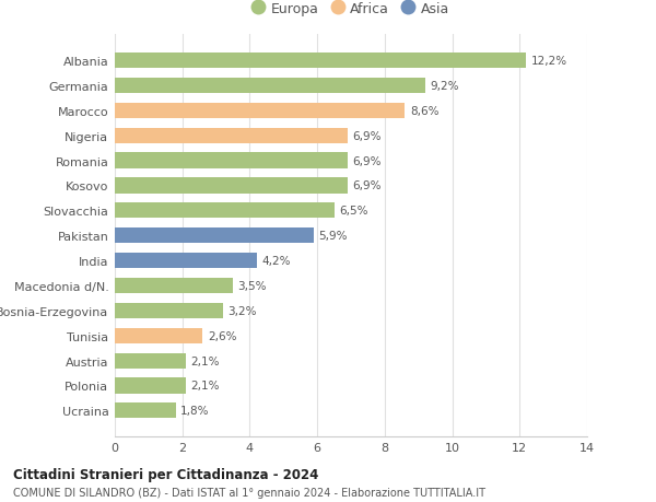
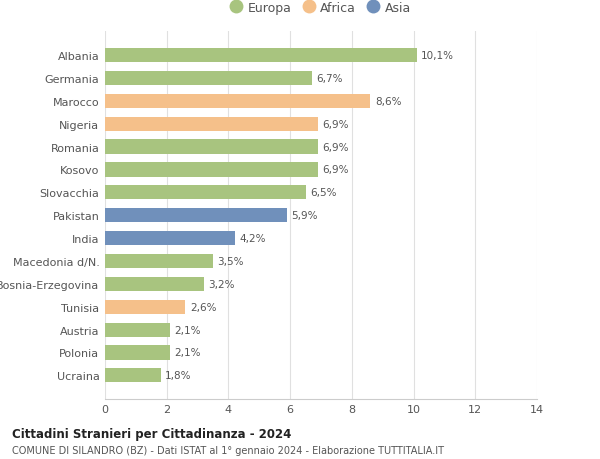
Albania: 12,2% -> 10,1%
Germania: 9,2% -> 6,7%
